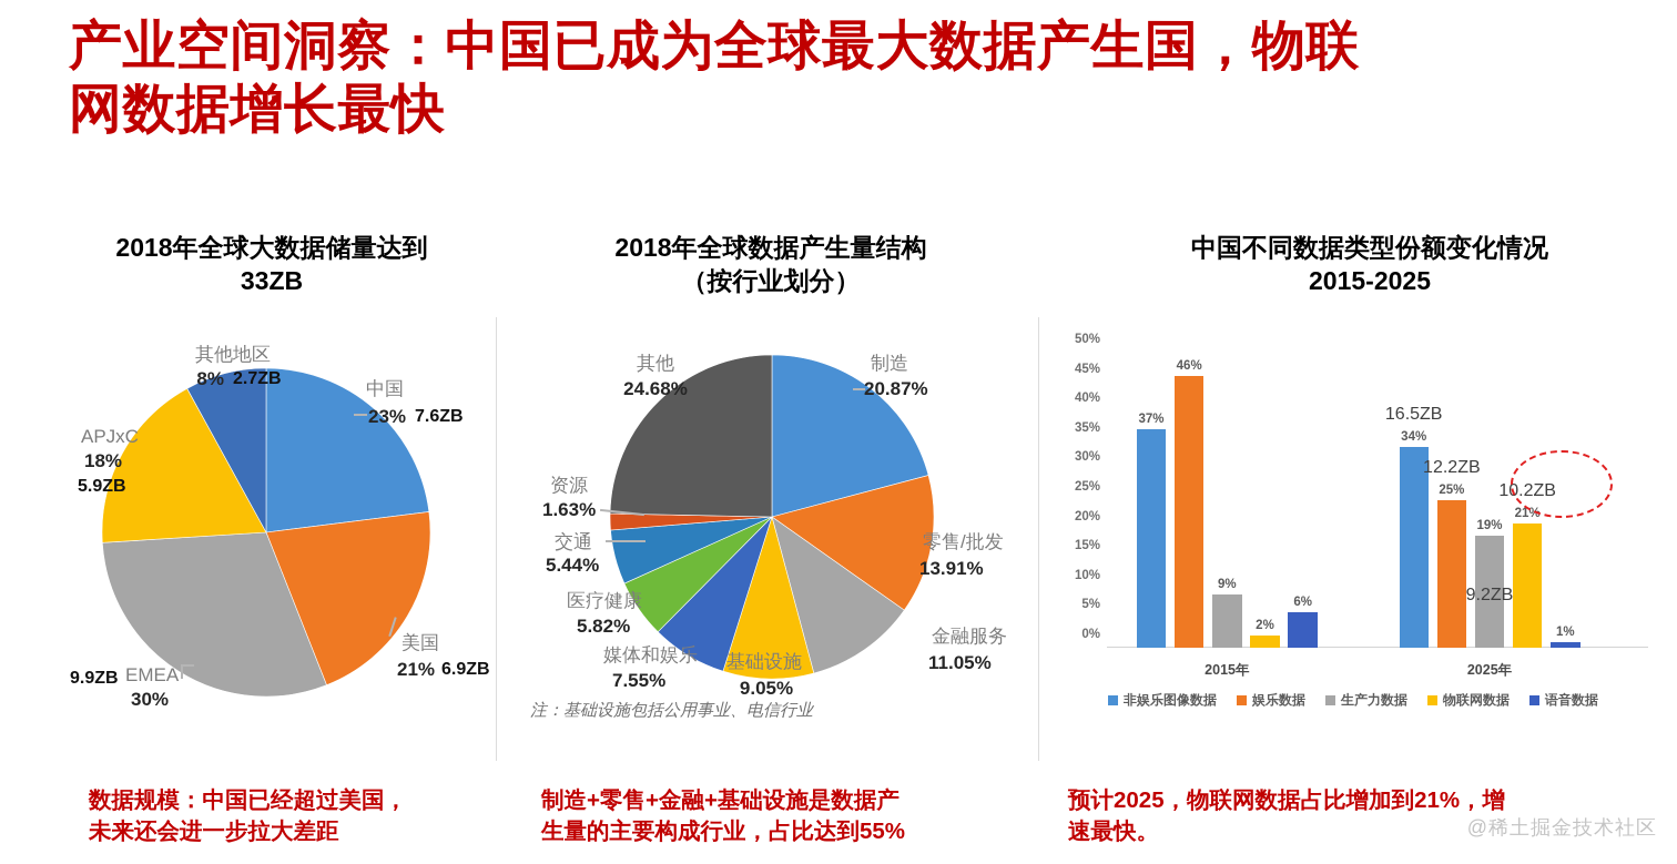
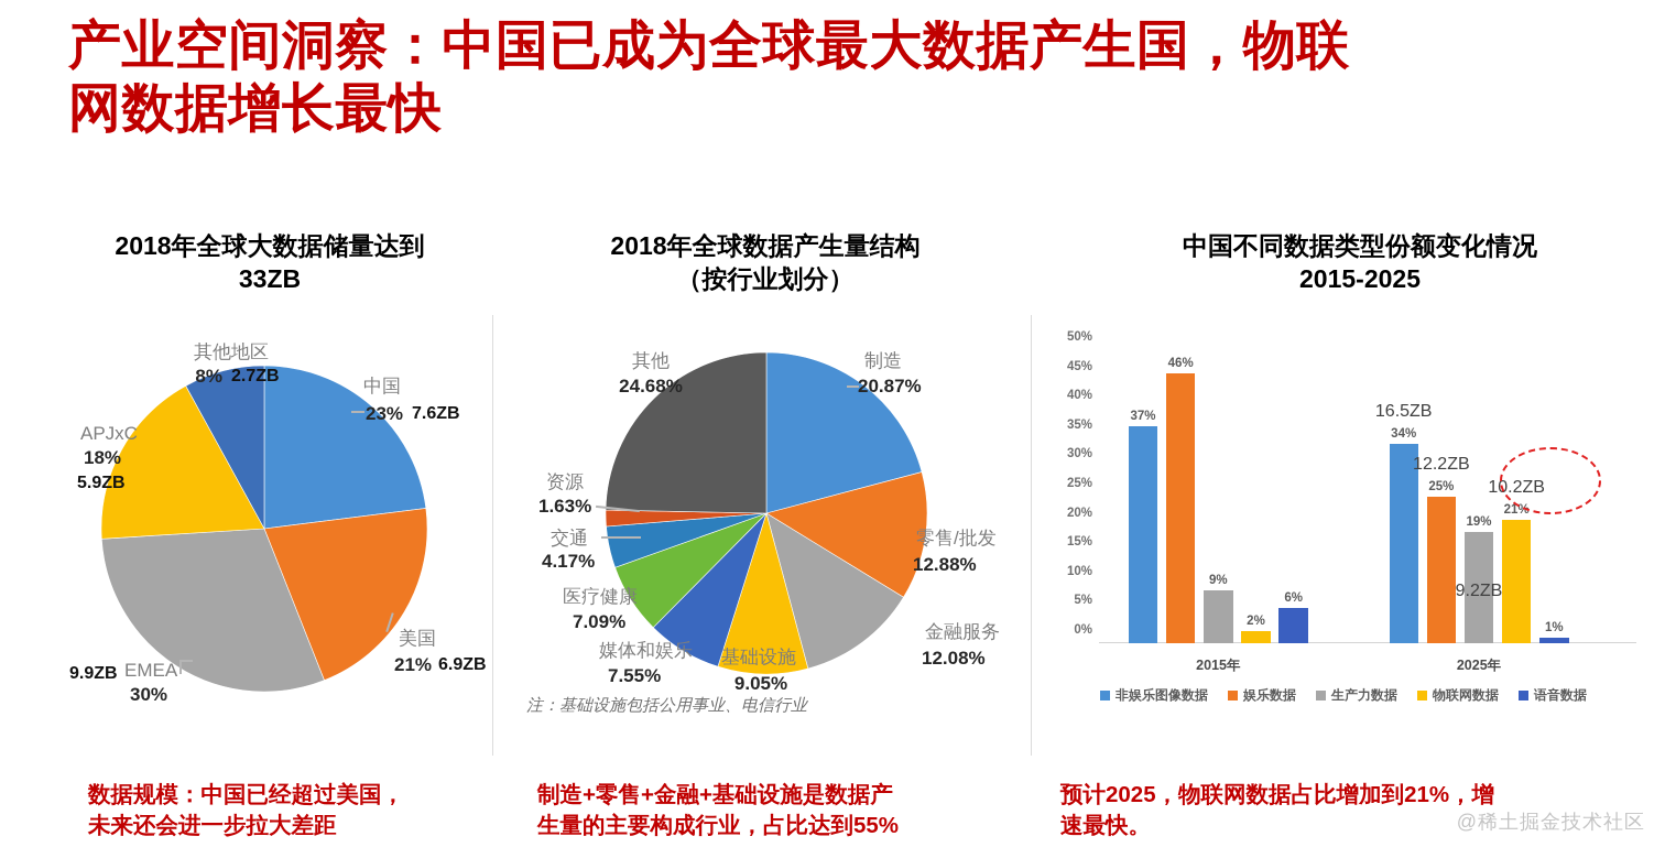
2018年全球数据产生量结构（按行业划分）/零售/批发: 13.91% -> 12.88%
2018年全球数据产生量结构（按行业划分）/金融服务: 11.05% -> 12.08%
2018年全球数据产生量结构（按行业划分）/医疗健康: 5.82% -> 7.09%
2018年全球数据产生量结构（按行业划分）/交通: 5.44% -> 4.17%
